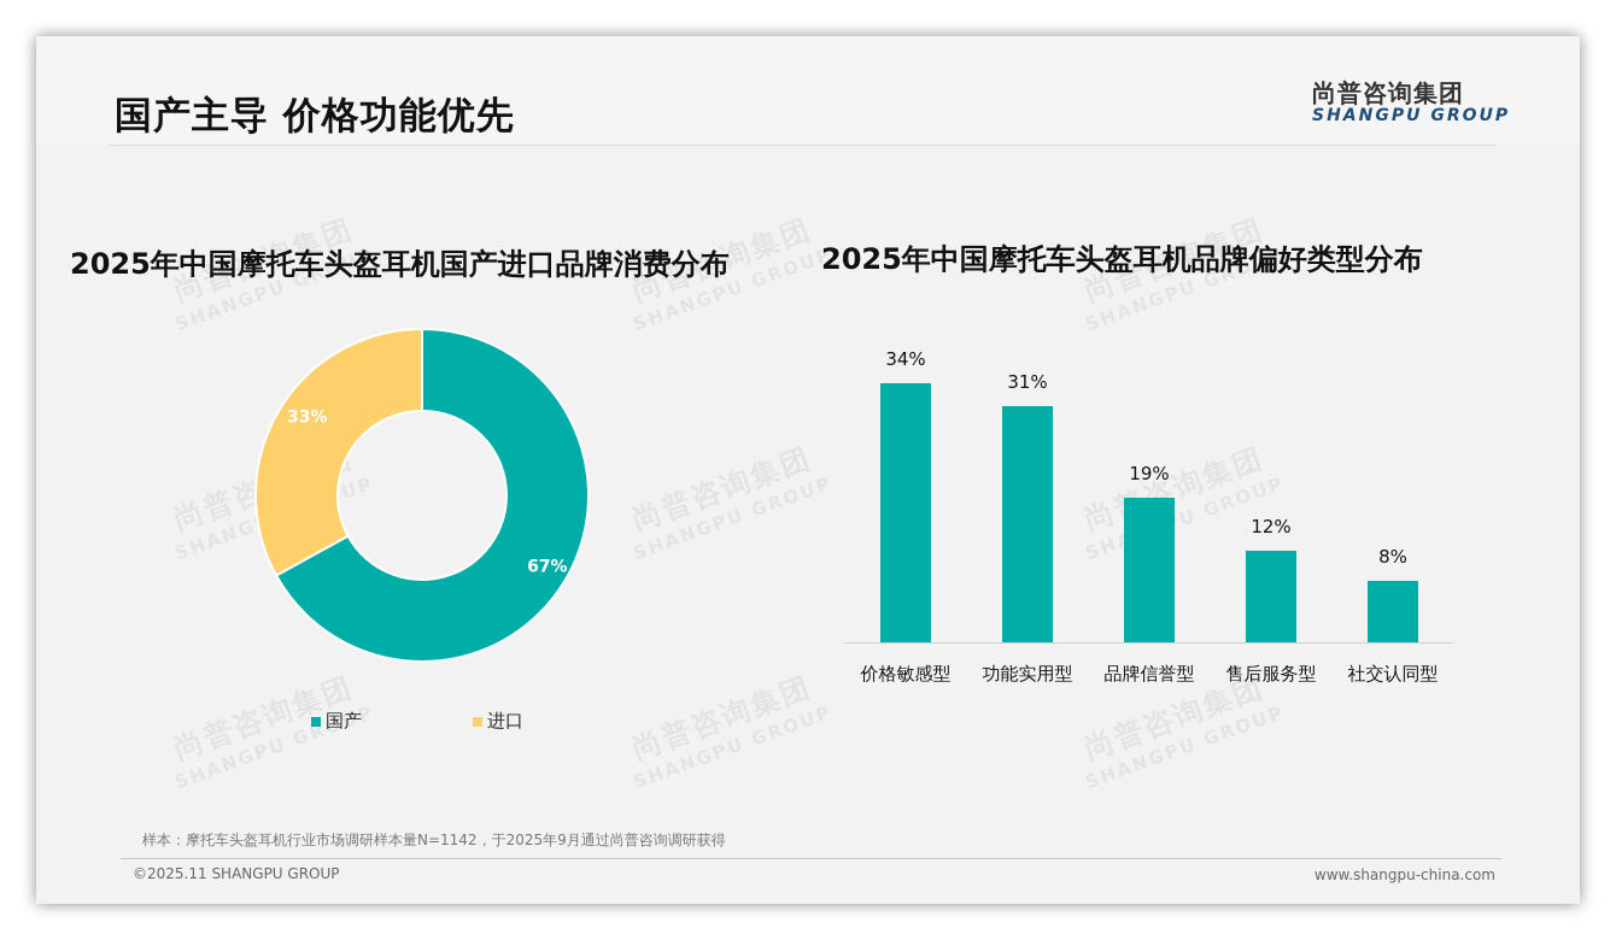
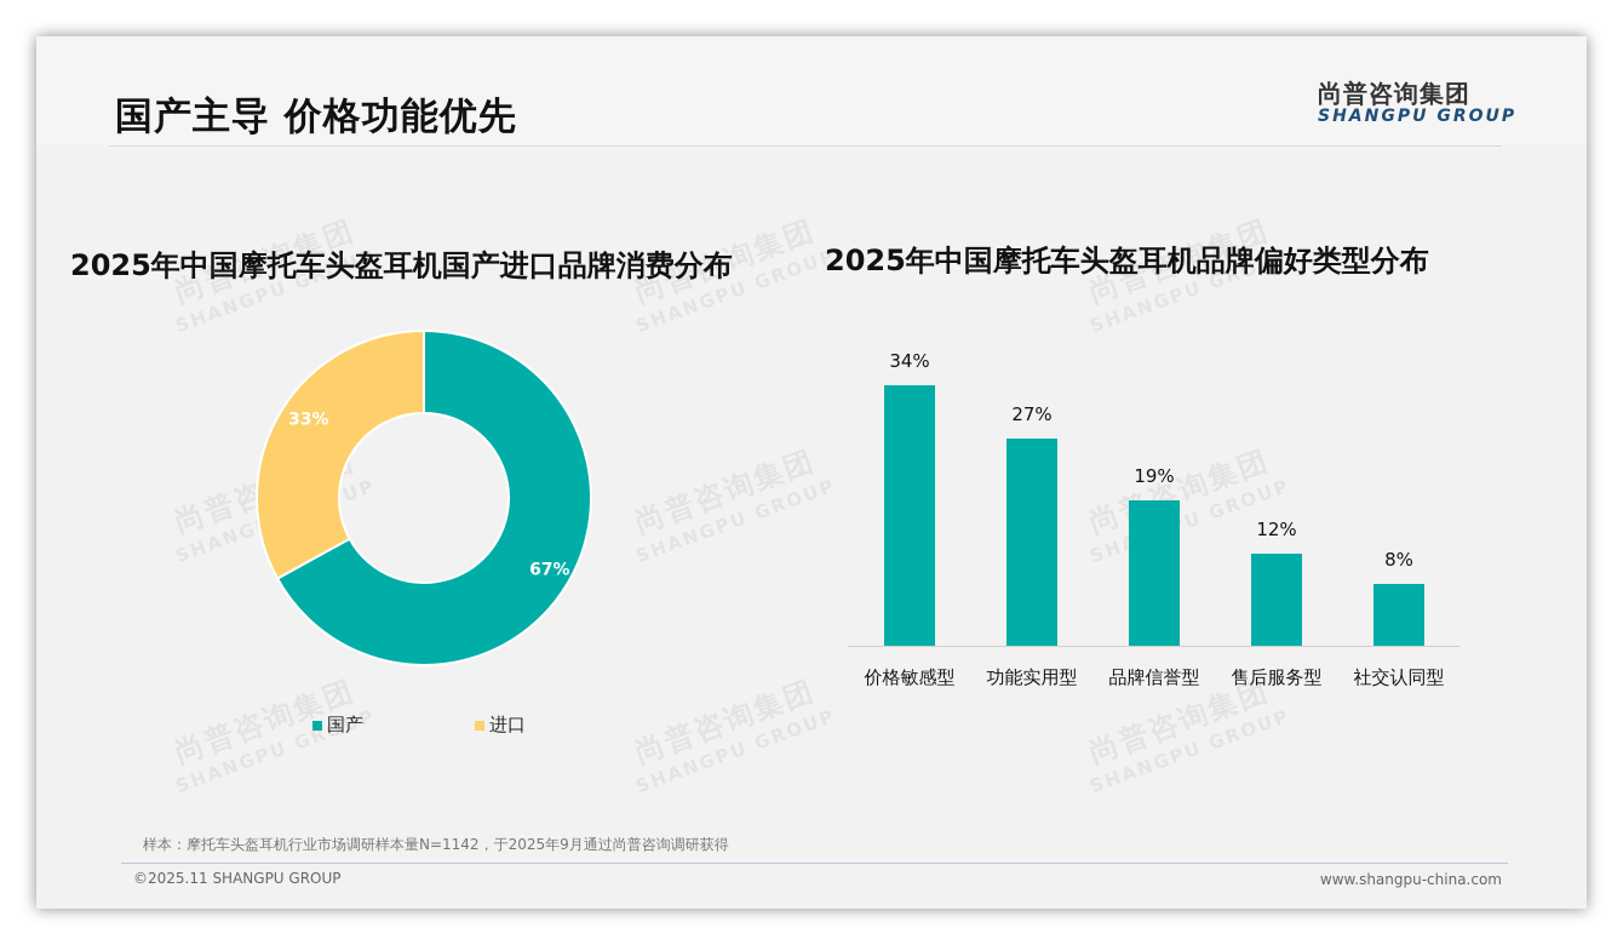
2025年中国摩托车头盔耳机品牌偏好类型分布/功能实用型: 31% -> 27%
